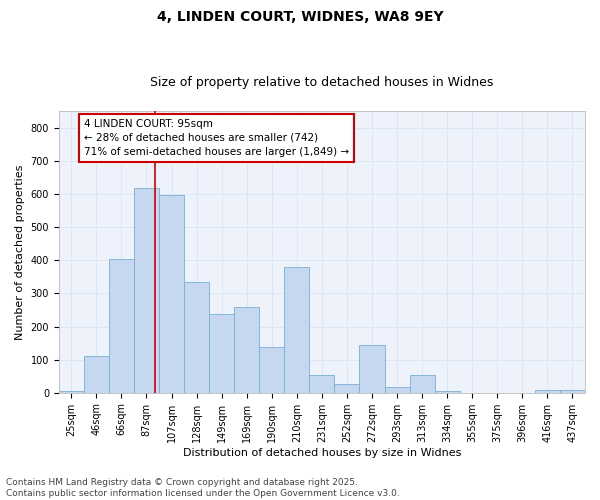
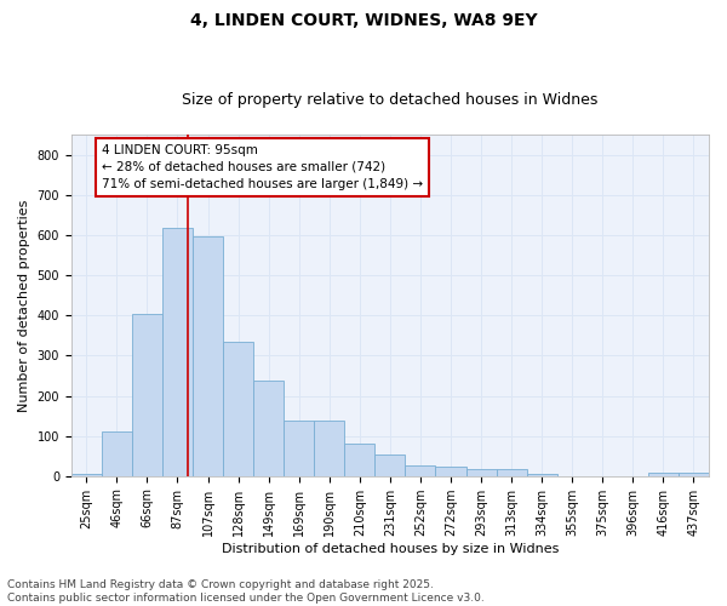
169sqm: 260 -> 138
210sqm: 380 -> 80
272sqm: 145 -> 22
313sqm: 55 -> 18
